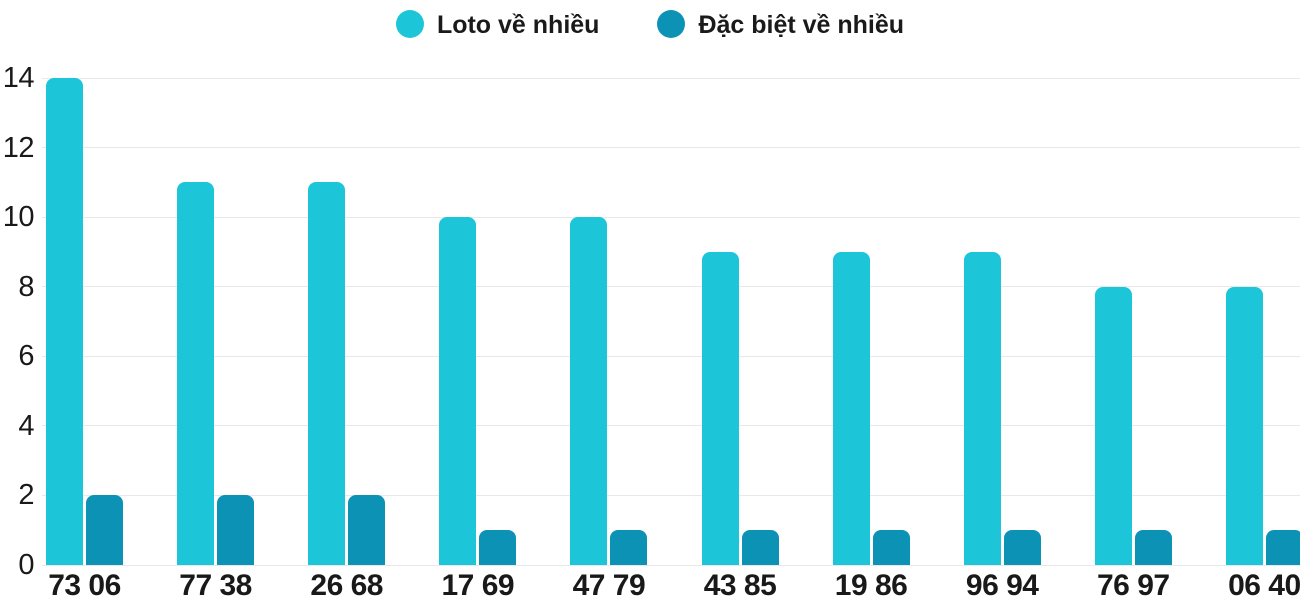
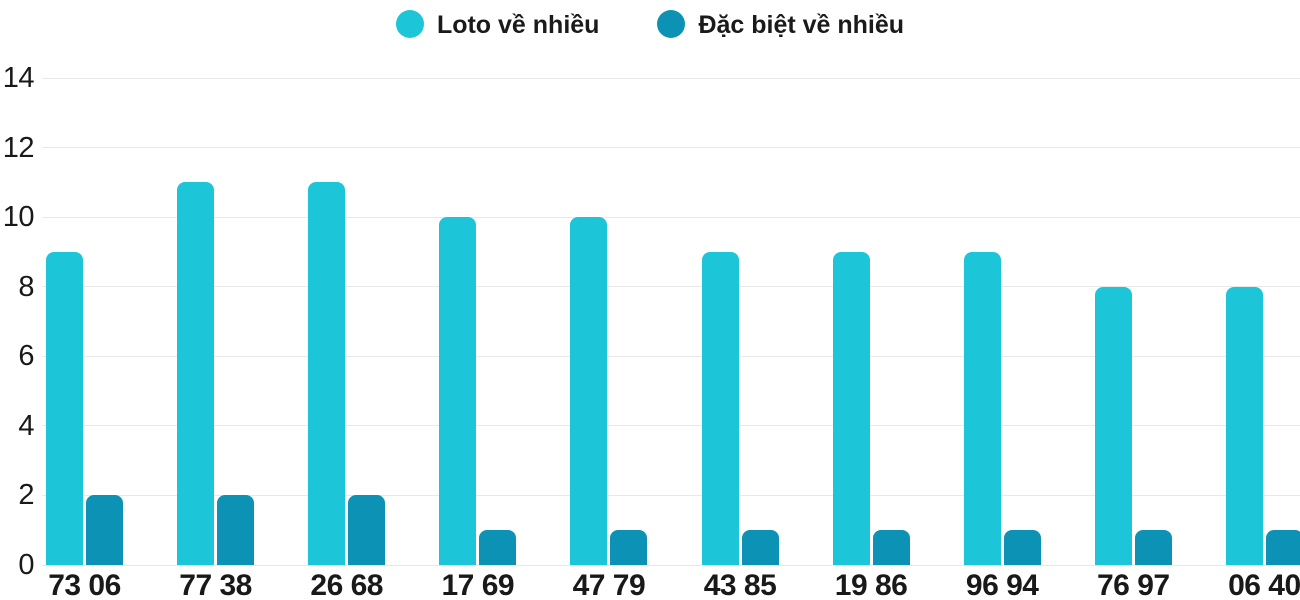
Loto về nhiều/73 06: 14 -> 9
